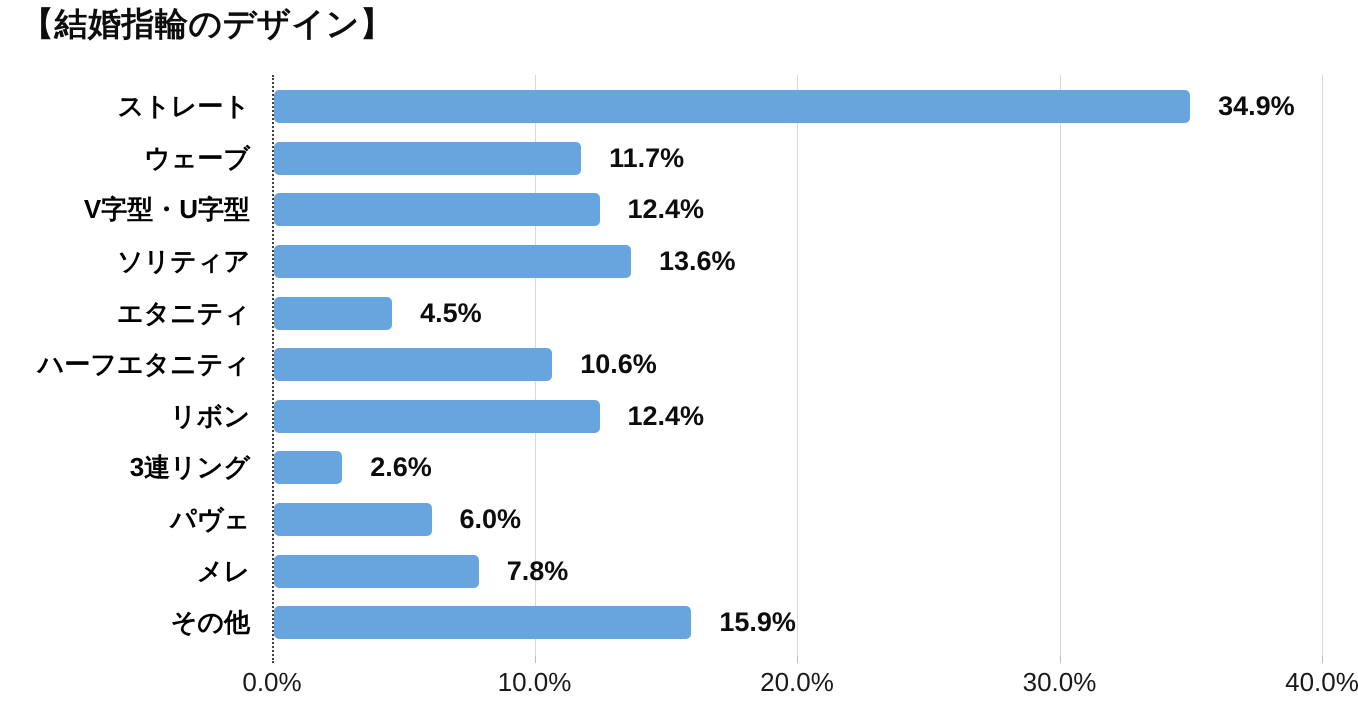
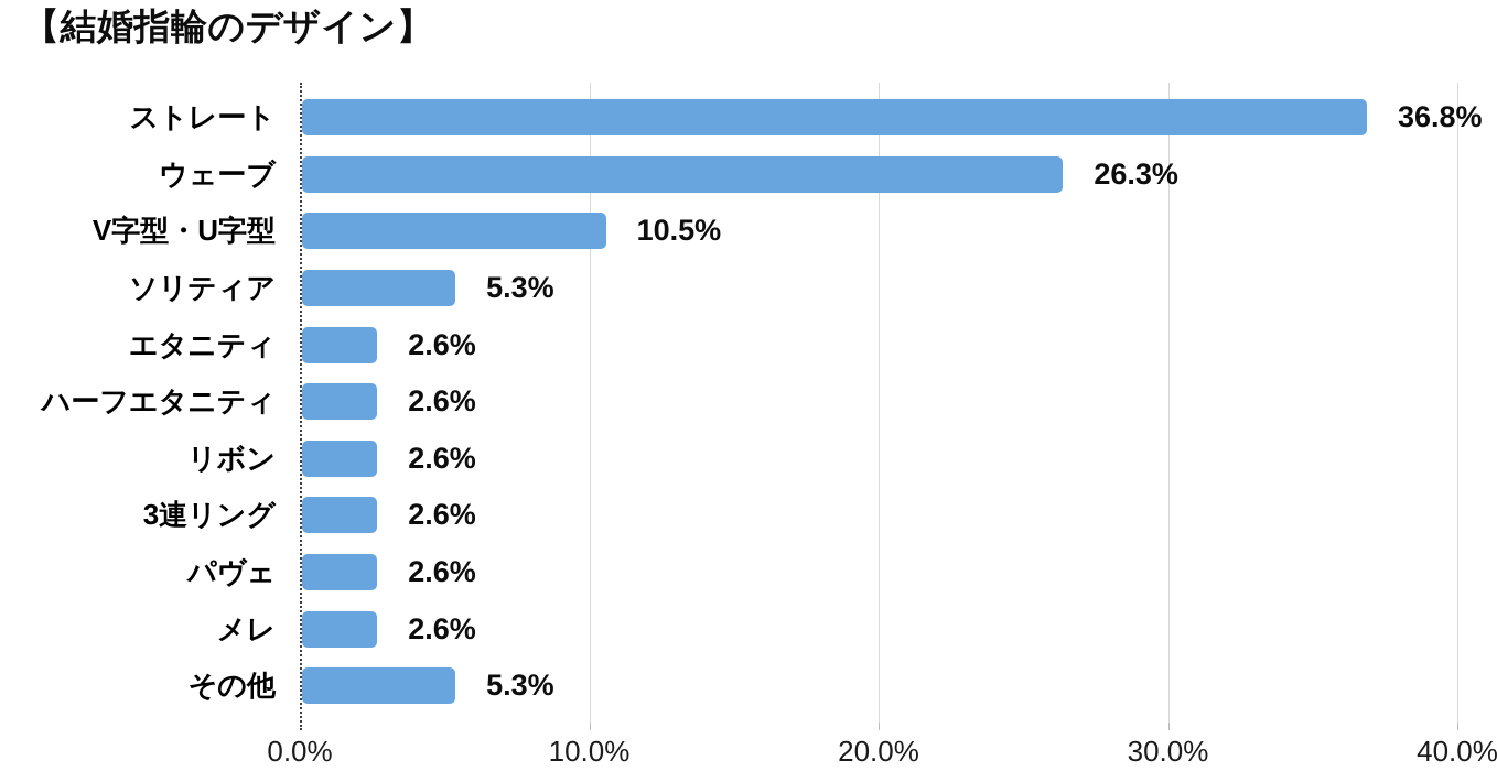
ストレート: 34.9% -> 36.8%
ウェーブ: 11.7% -> 26.3%
V字型・U字型: 12.4% -> 10.5%
ソリティア: 13.6% -> 5.3%
エタニティ: 4.5% -> 2.6%
ハーフエタニティ: 10.6% -> 2.6%
リボン: 12.4% -> 2.6%
パヴェ: 6.0% -> 2.6%
メレ: 7.8% -> 2.6%
その他: 15.9% -> 5.3%
